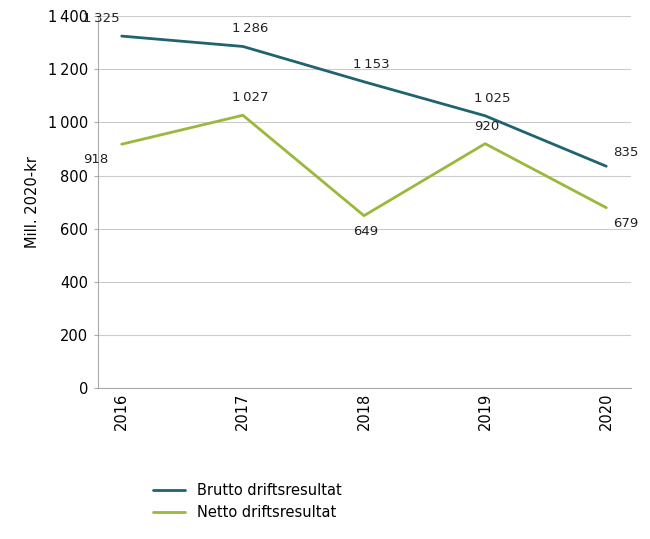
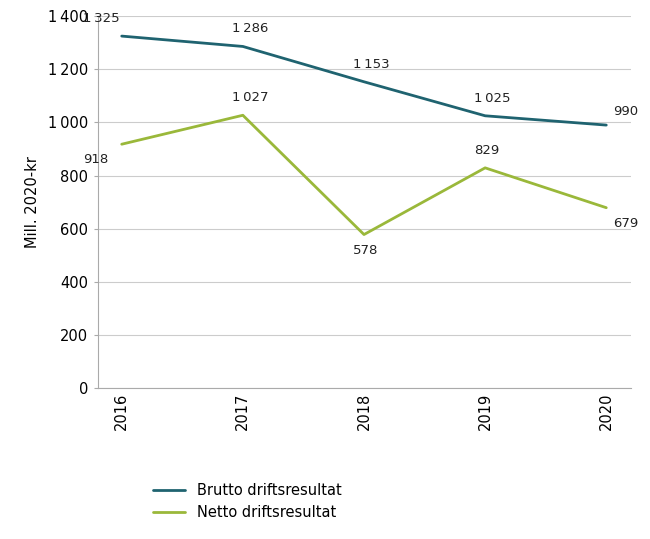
Netto driftsresultat/2018: 649 -> 578
Netto driftsresultat/2019: 920 -> 829
Brutto driftsresultat/2020: 835 -> 990
